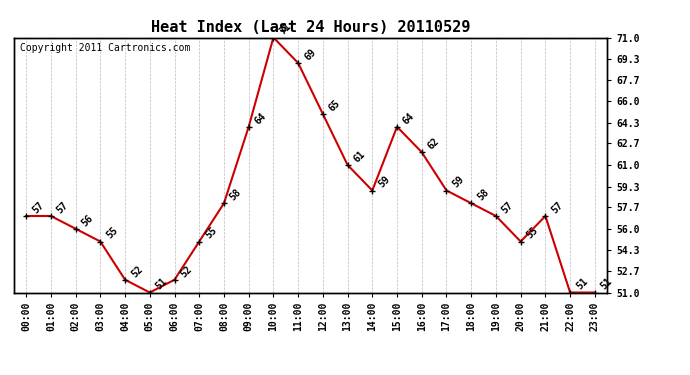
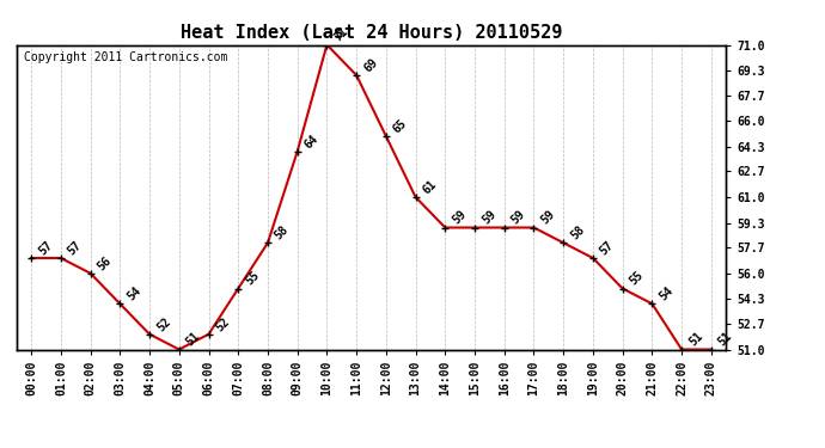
03:00: 55 -> 54
15:00: 64 -> 59
16:00: 62 -> 59
21:00: 57 -> 54
